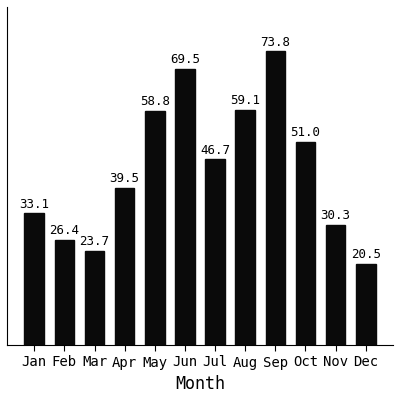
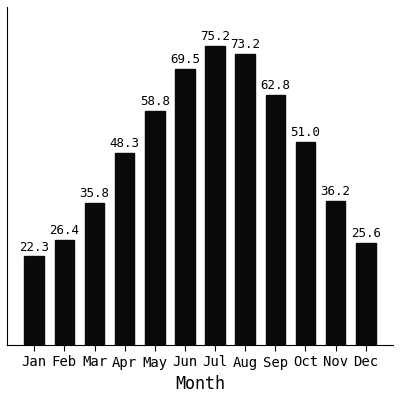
Jan: 33.1 -> 22.3
Mar: 23.7 -> 35.8
Apr: 39.5 -> 48.3
Jul: 46.7 -> 75.2
Aug: 59.1 -> 73.2
Sep: 73.8 -> 62.8
Nov: 30.3 -> 36.2
Dec: 20.5 -> 25.6
